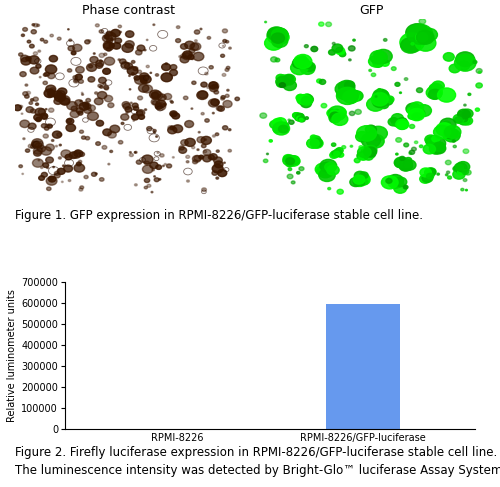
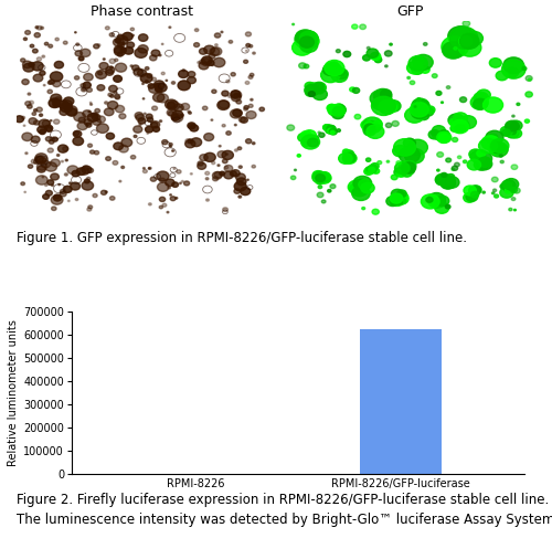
RPMI-8226/GFP-luciferase: 595000 -> 625000
